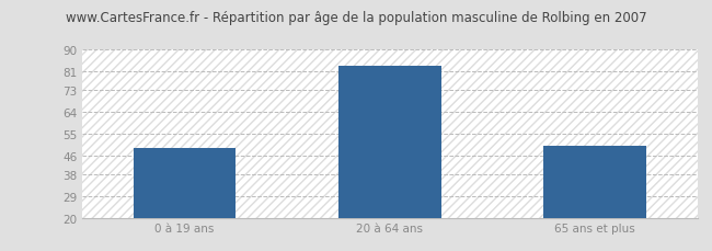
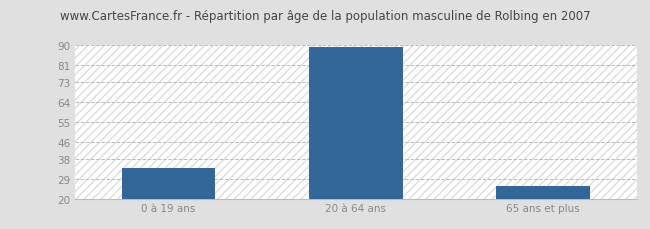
0 à 19 ans: 49 -> 34
20 à 64 ans: 83 -> 89
65 ans et plus: 50 -> 26
